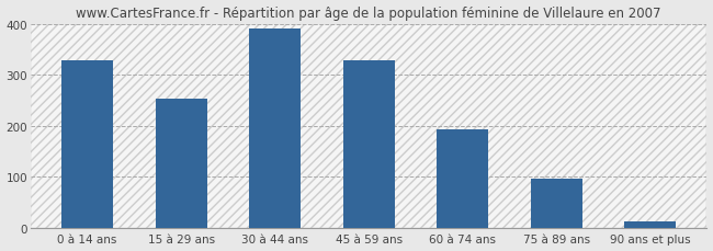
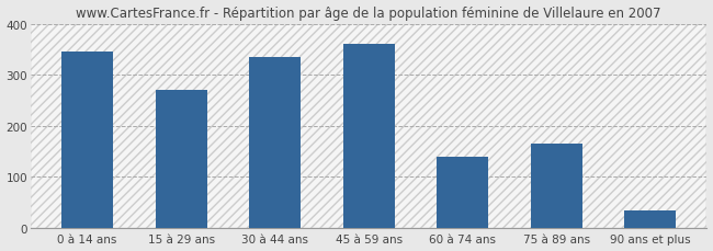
0 à 14 ans: 328 -> 345
15 à 29 ans: 254 -> 270
30 à 44 ans: 391 -> 335
45 à 59 ans: 329 -> 360
60 à 74 ans: 192 -> 140
75 à 89 ans: 96 -> 165
90 ans et plus: 13 -> 35
